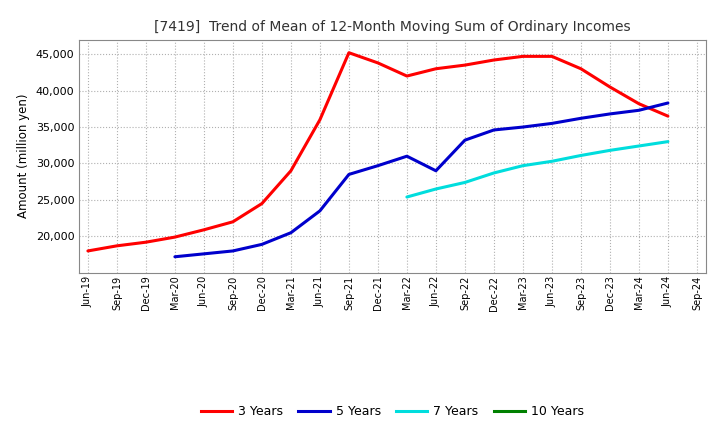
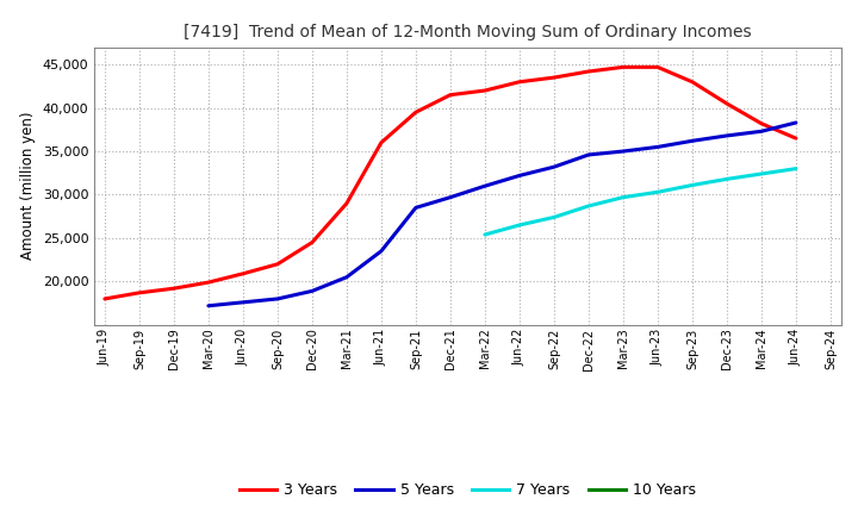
3 Years/Sep-21: 45,200 -> 39,500
3 Years/Dec-21: 43,800 -> 41,500
5 Years/Jun-22: 29,000 -> 32,200
